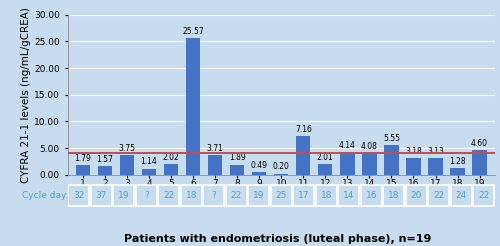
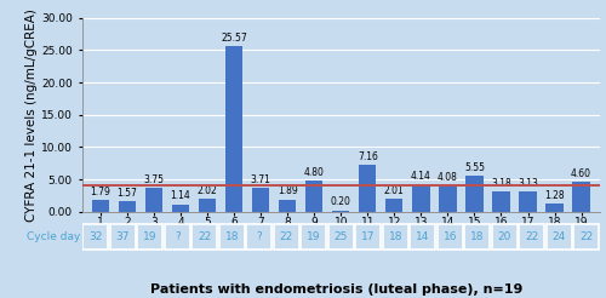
9: 0.49 -> 4.80
